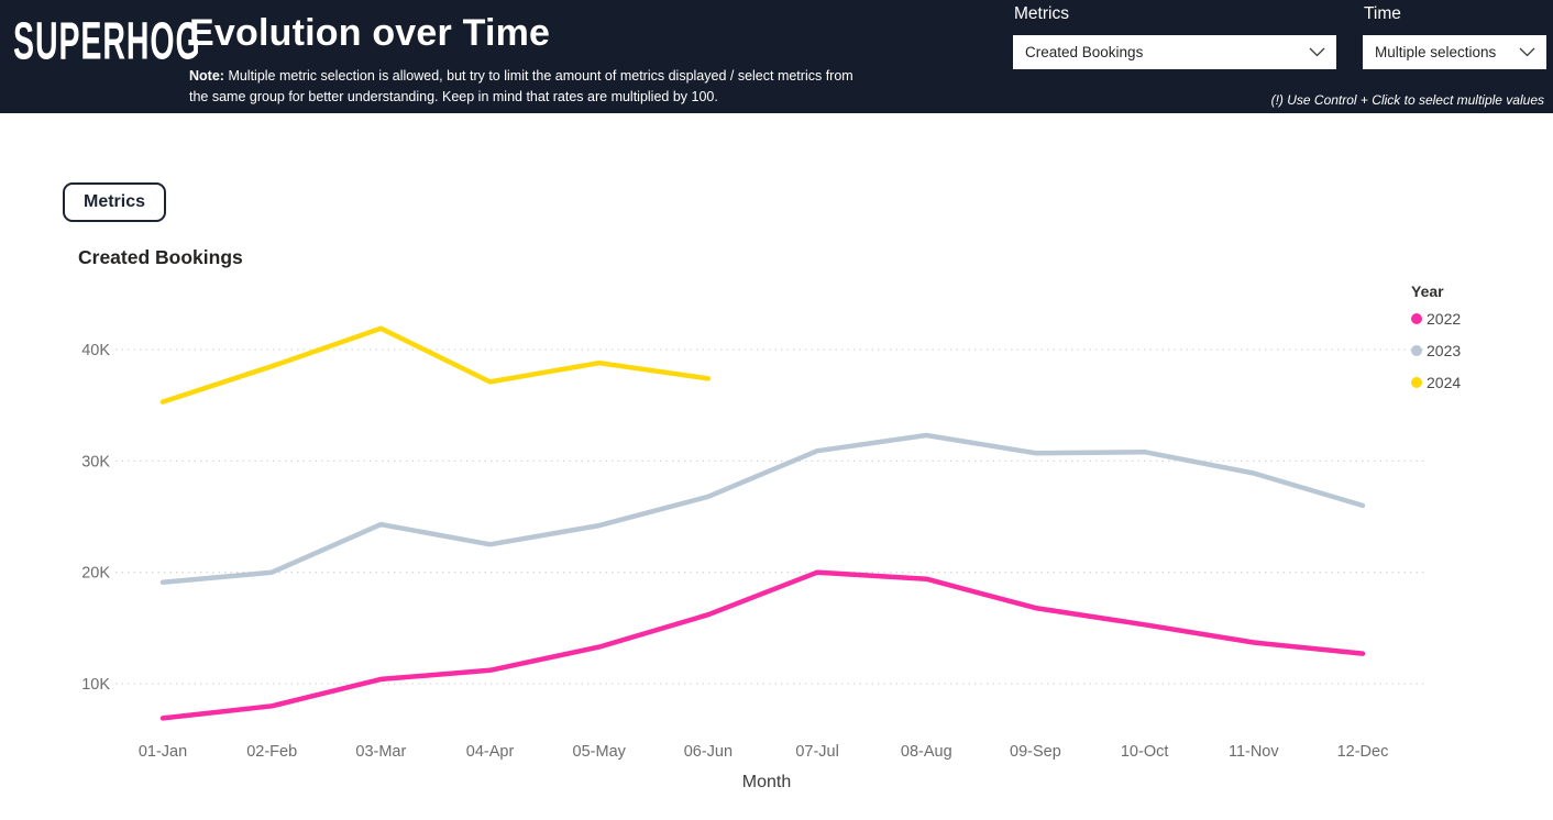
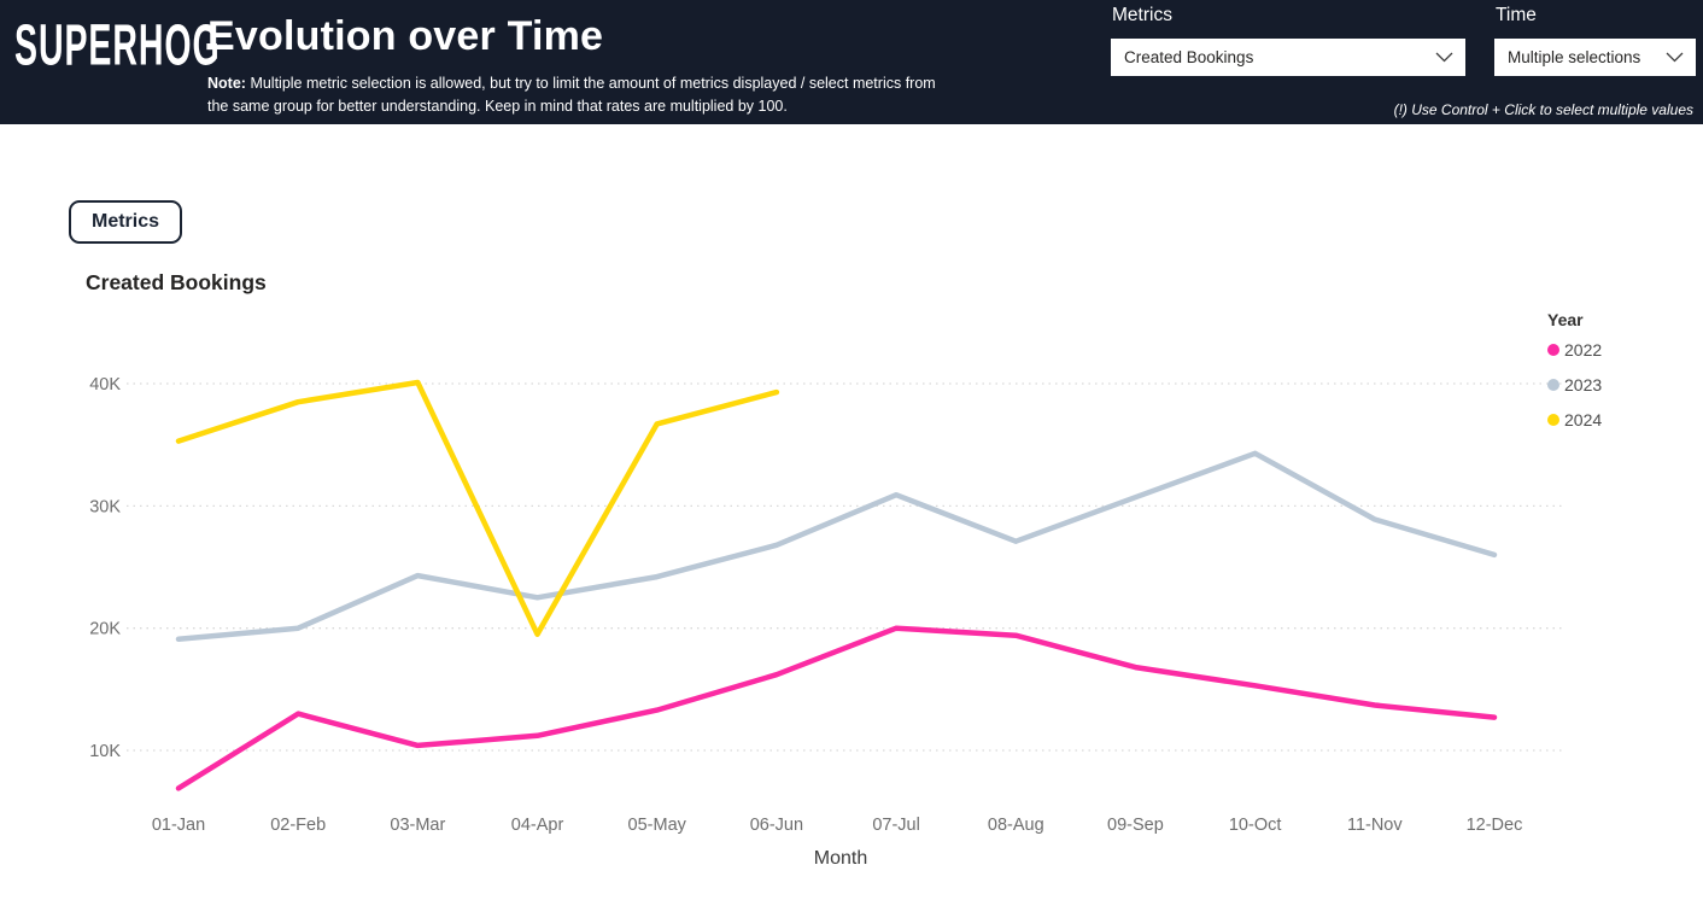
2022/02-Feb: 8.0K -> 13.0K
2024/03-Mar: 41.9K -> 40.1K
2024/04-Apr: 37.1K -> 19.5K
2024/05-May: 38.8K -> 36.7K
2024/06-Jun: 37.4K -> 39.3K
2023/08-Aug: 32.3K -> 27.1K
2023/10-Oct: 30.8K -> 34.3K
